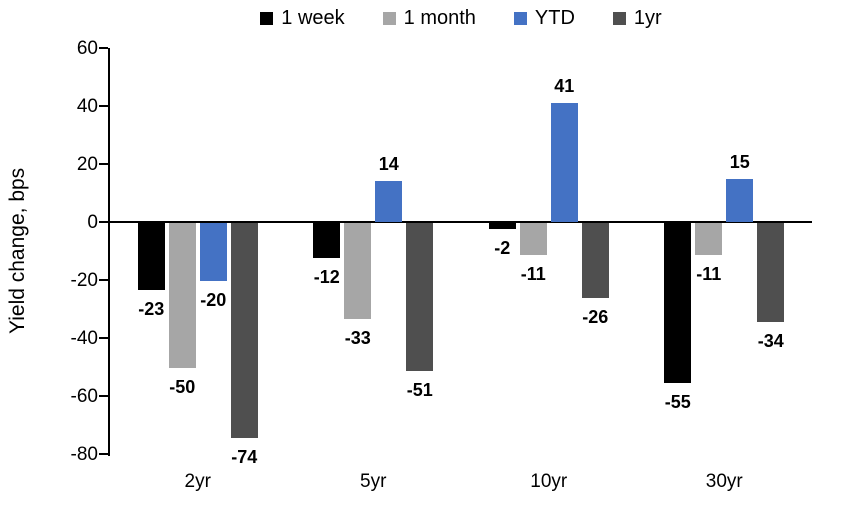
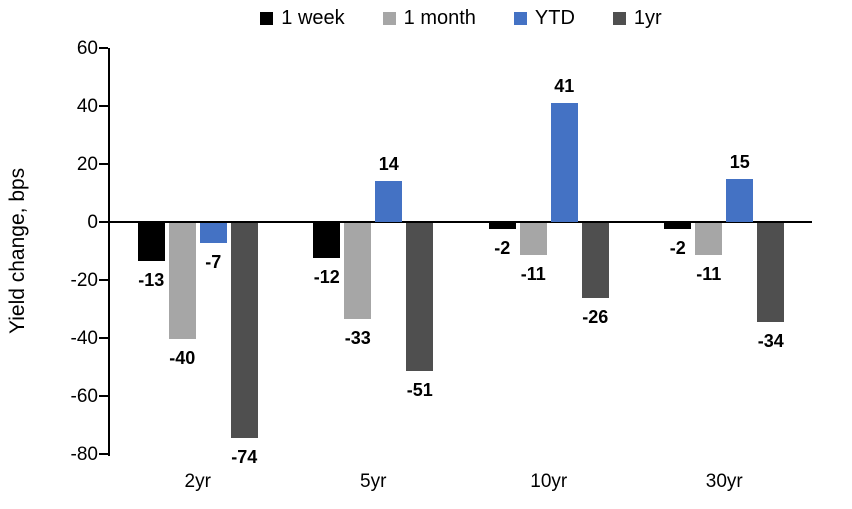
1 week/2yr: -23 -> -13
1 month/2yr: -50 -> -40
YTD/2yr: -20 -> -7
1 week/30yr: -55 -> -2
